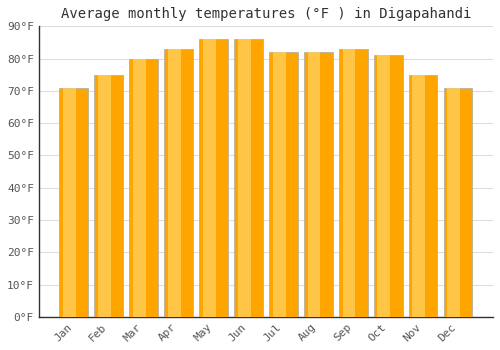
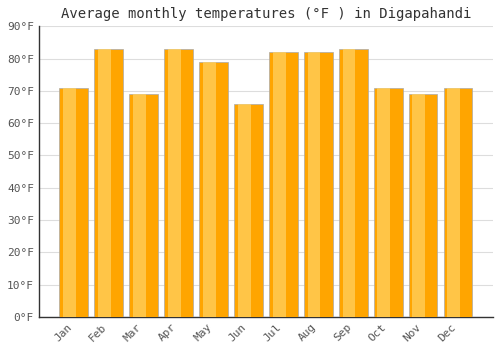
Feb: 75°F -> 83°F
Mar: 80°F -> 69°F
May: 86°F -> 79°F
Jun: 86°F -> 66°F
Oct: 81°F -> 71°F
Nov: 75°F -> 69°F
